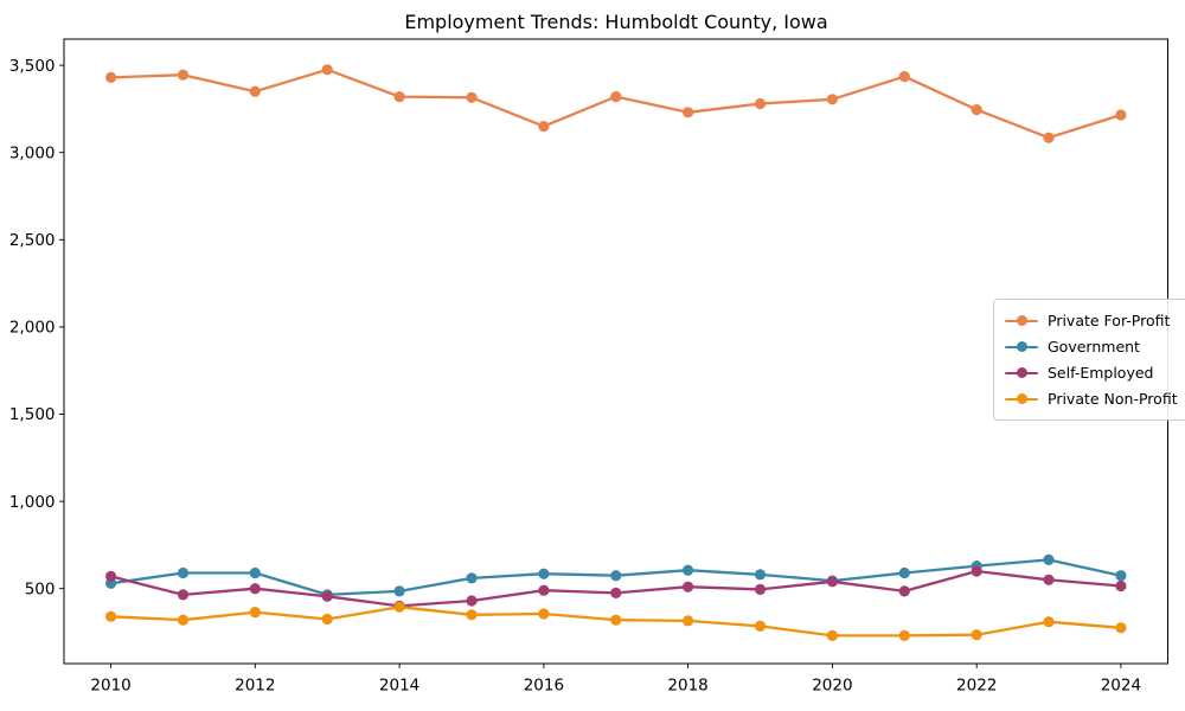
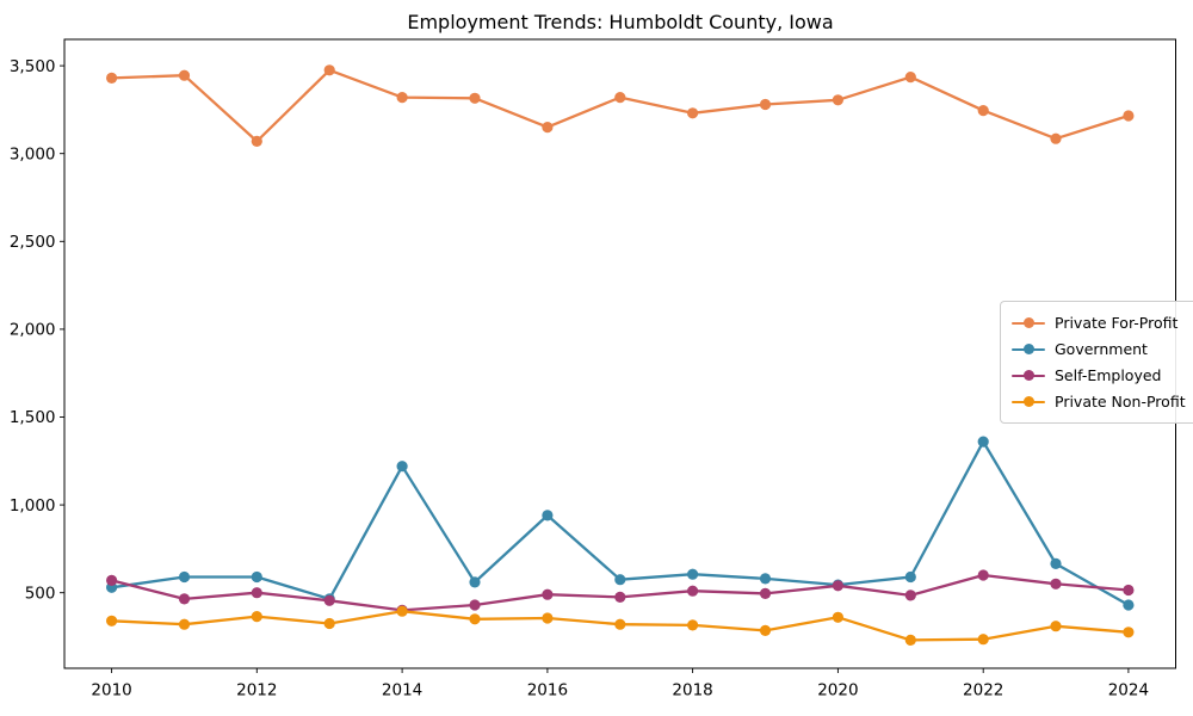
Private For-Profit/2012: 3350 -> 3070
Government/2014: 480 -> 1220
Government/2016: 580 -> 940
Private Non-Profit/2020: 230 -> 360
Government/2022: 630 -> 1360
Government/2024: 580 -> 430
